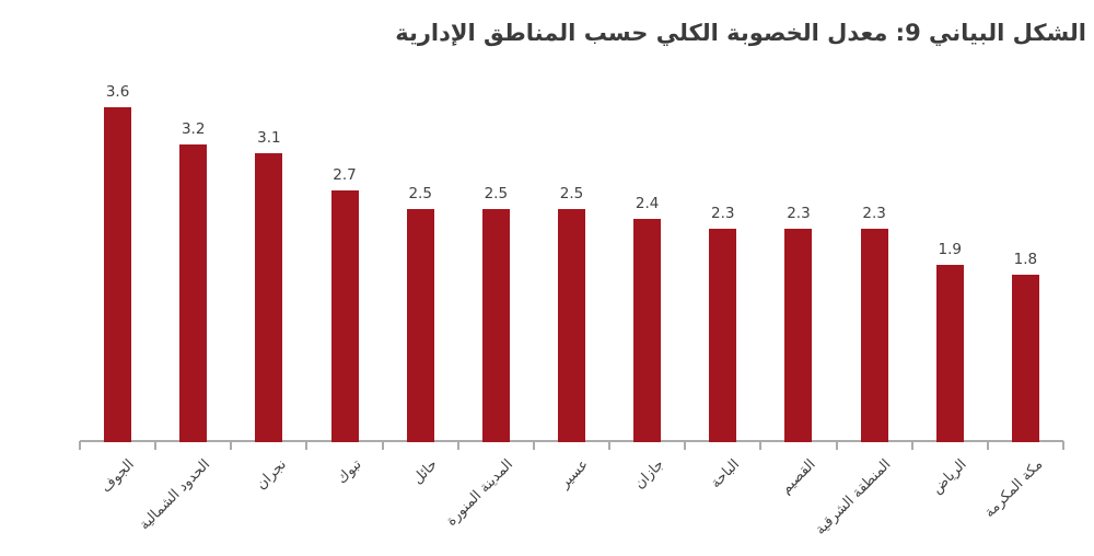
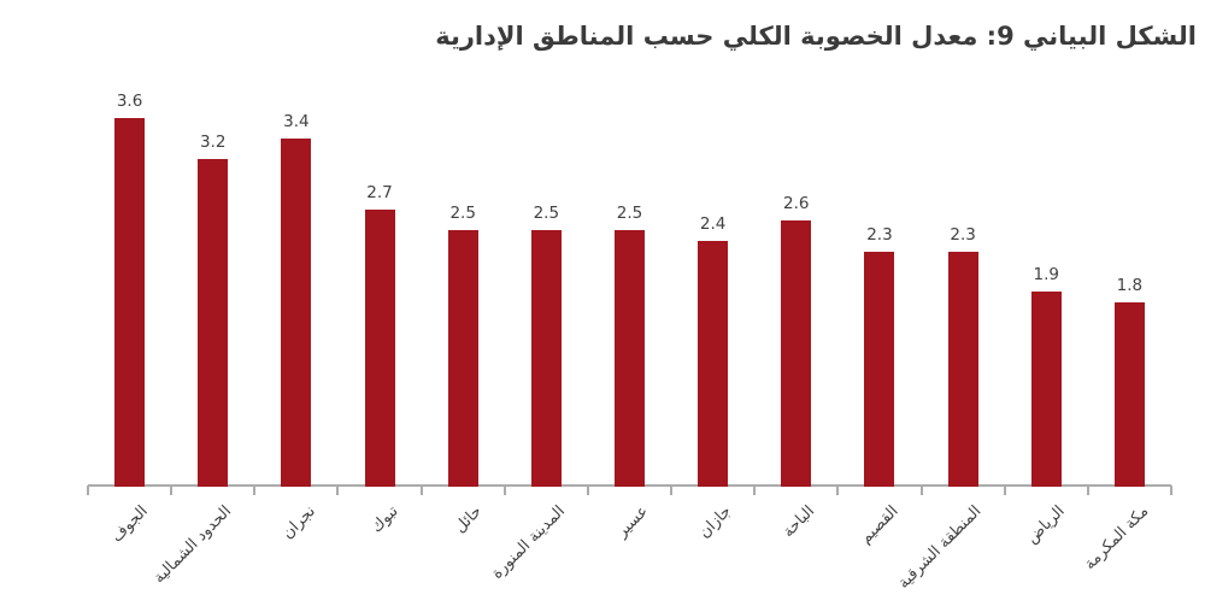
نجران: 3.1 -> 3.4
الباحة: 2.3 -> 2.6
